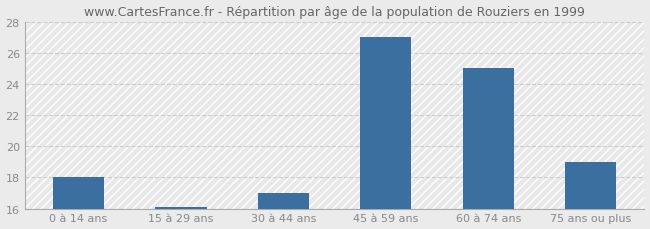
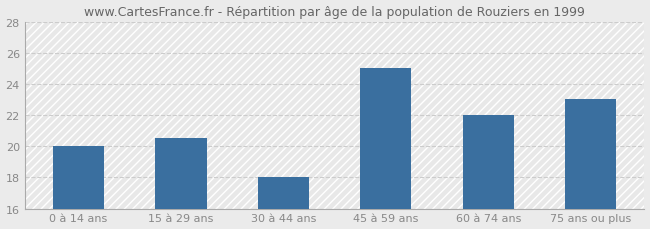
0 à 14 ans: 18.0 -> 20.0
15 à 29 ans: 16.1 -> 20.5
30 à 44 ans: 17.0 -> 18.0
45 à 59 ans: 27.0 -> 25.0
60 à 74 ans: 25.0 -> 22.0
75 ans ou plus: 19.0 -> 23.0
